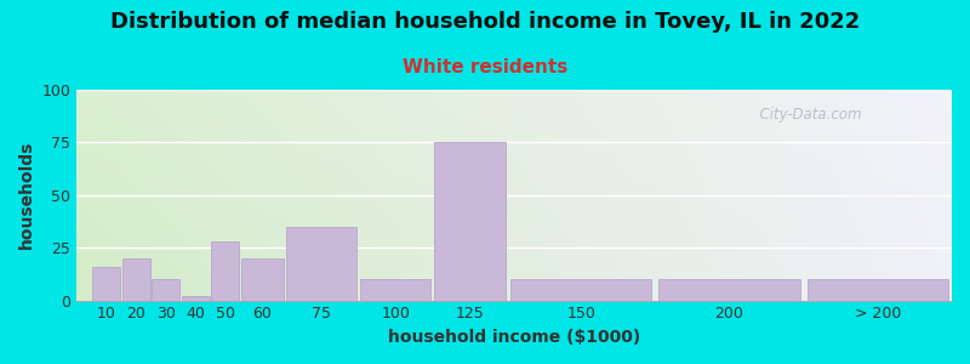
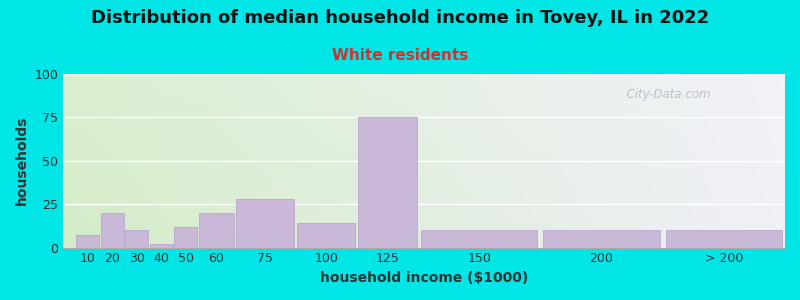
10: 16 -> 7
50: 28 -> 12
75: 35 -> 28
100: 10 -> 14
